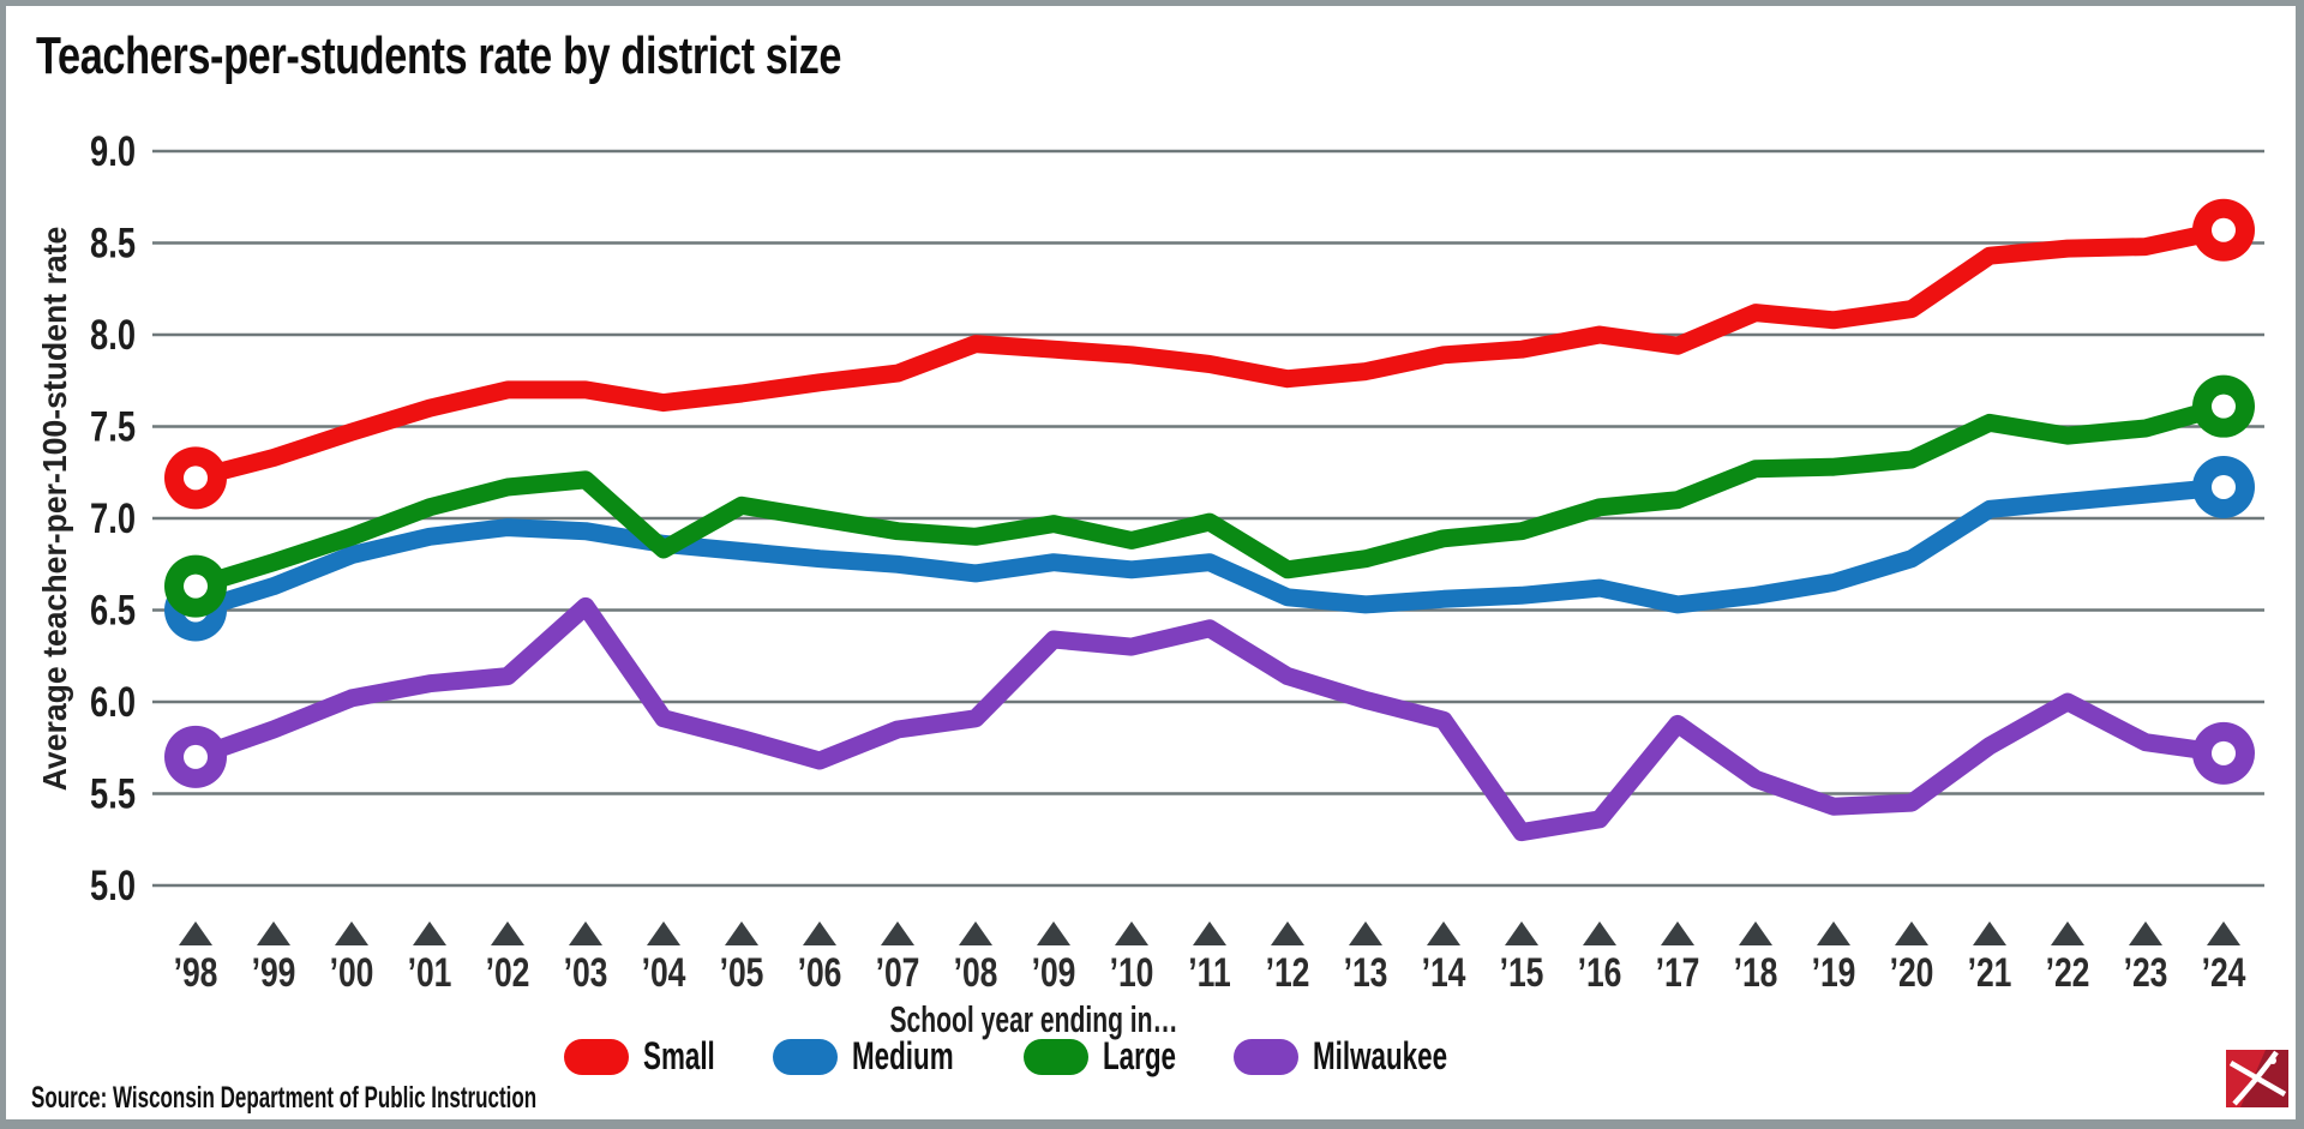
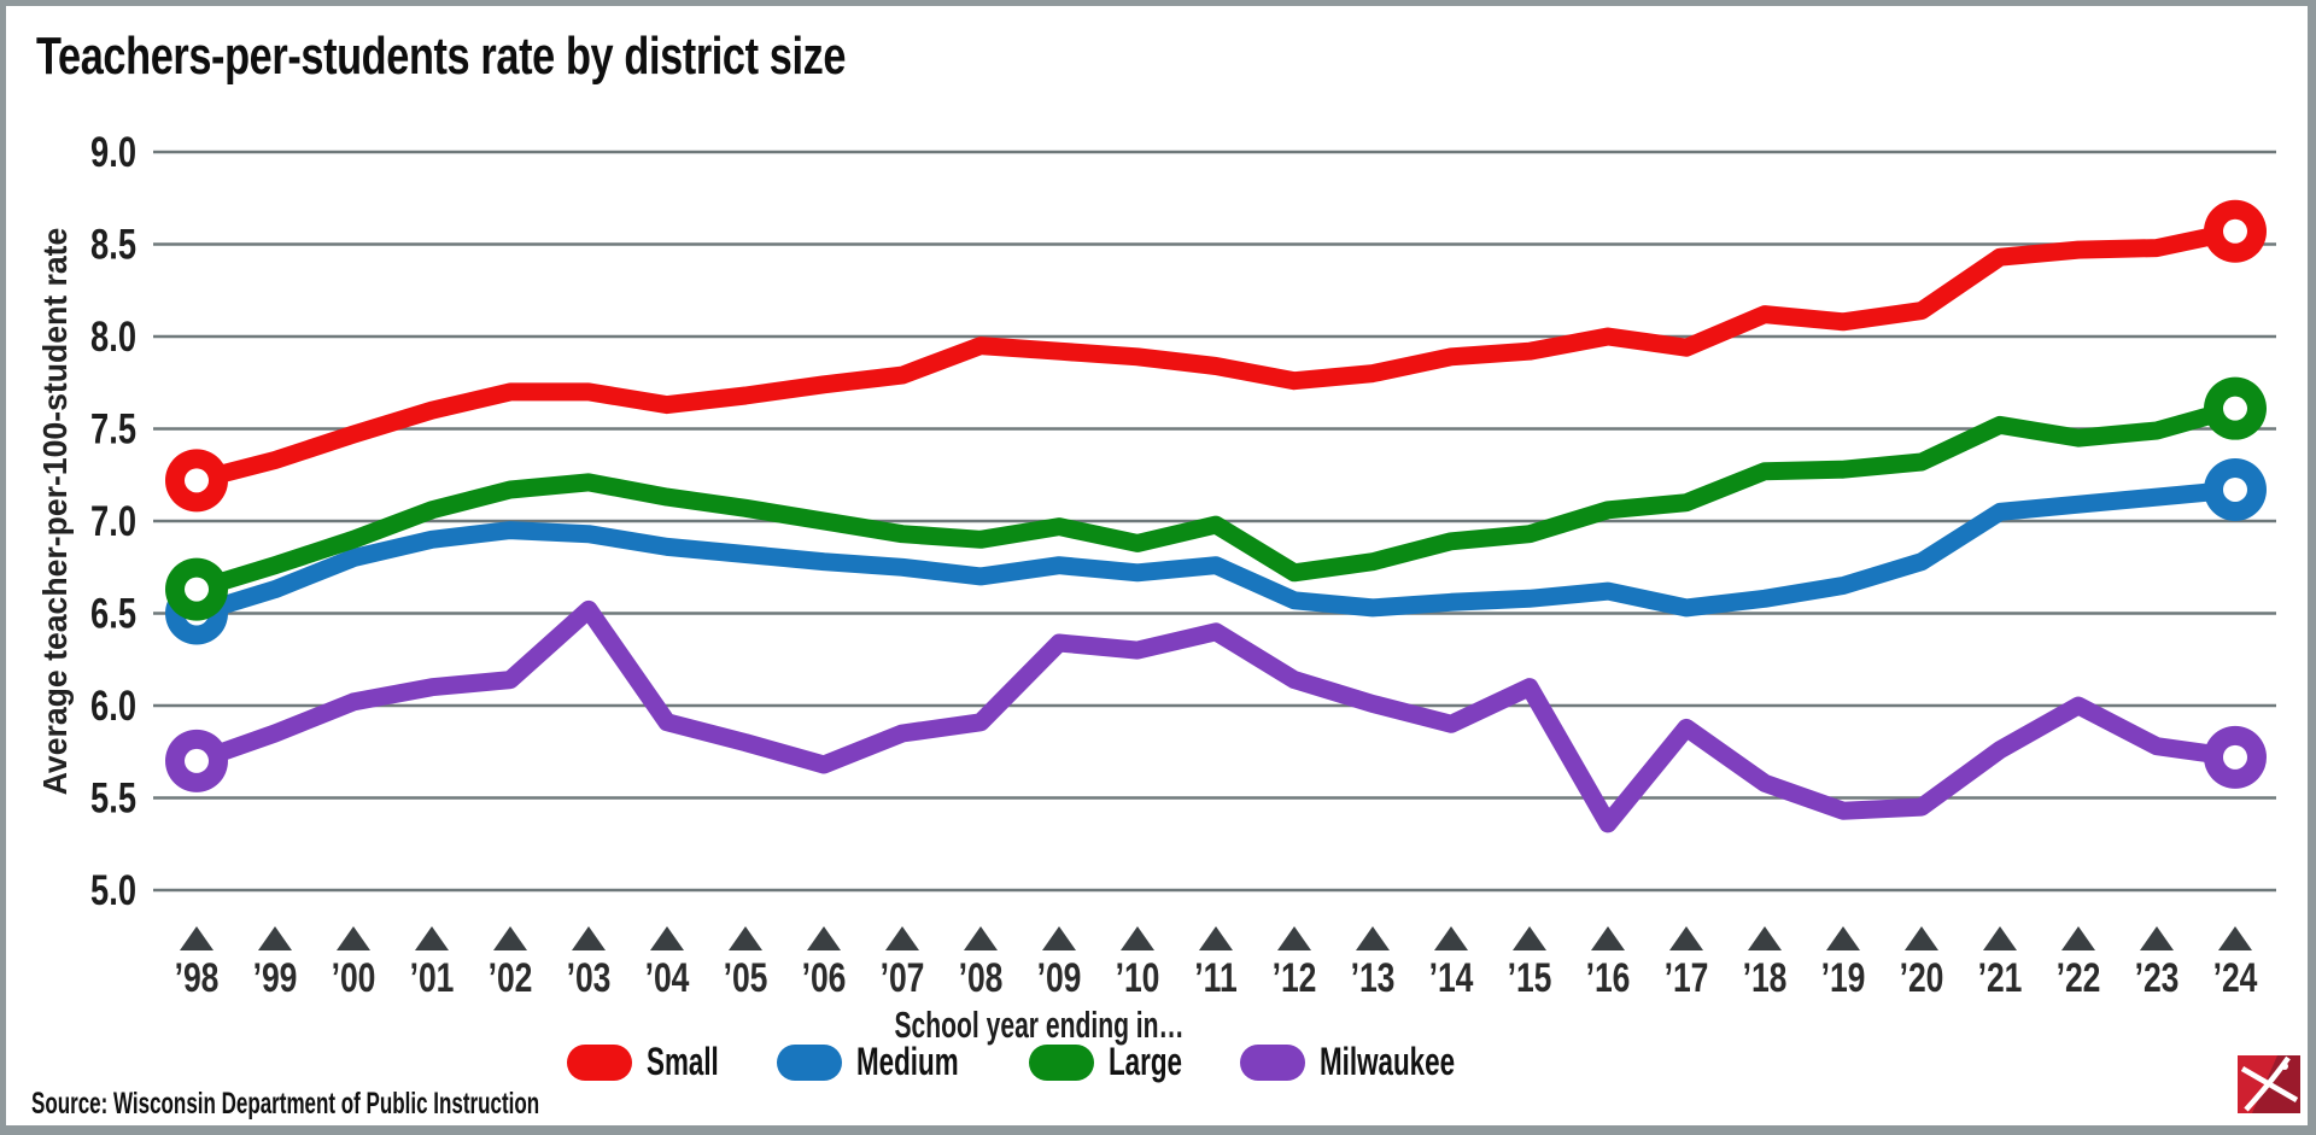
Large/’04: 6.83 -> 7.13
Milwaukee/’15: 5.29 -> 6.10
